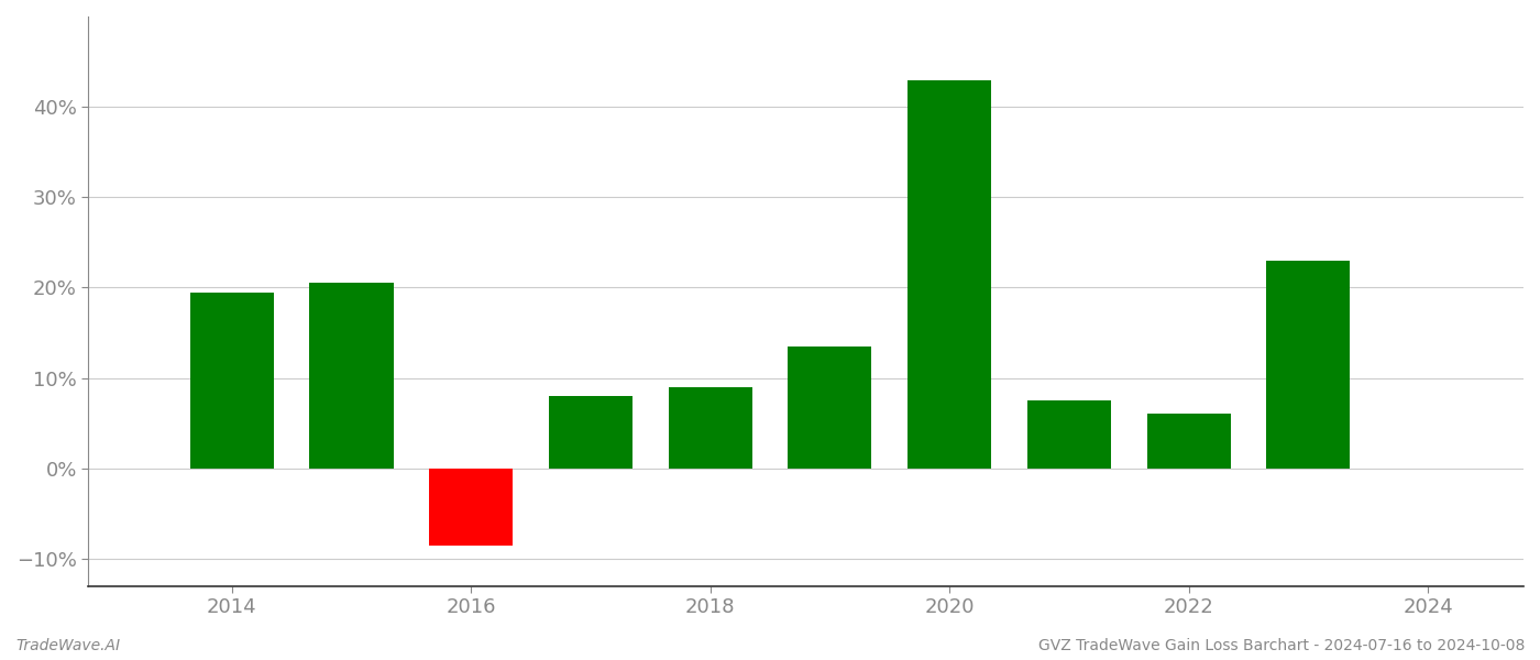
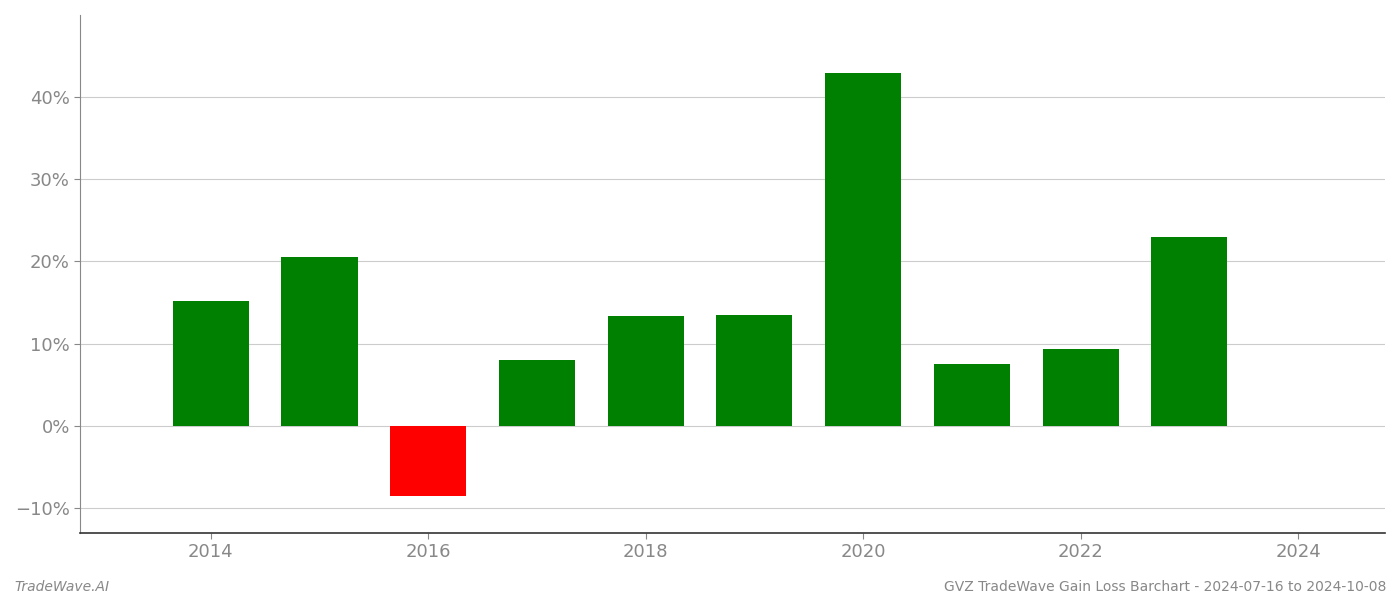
2014: 19.5% -> 15.2%
2018: 9.0% -> 13.4%
2022: 6.0% -> 9.4%
